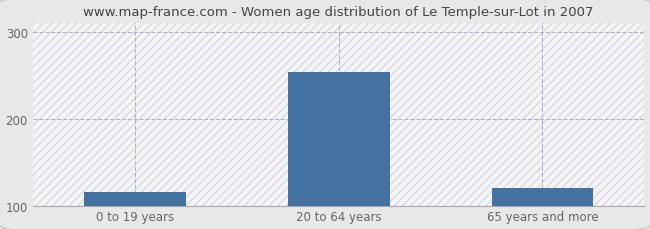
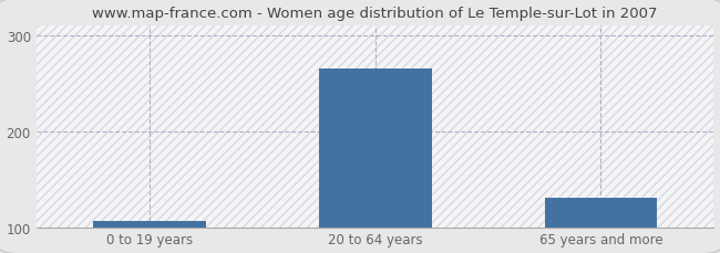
0 to 19 years: 116 -> 106
20 to 64 years: 254 -> 265
65 years and more: 120 -> 130
